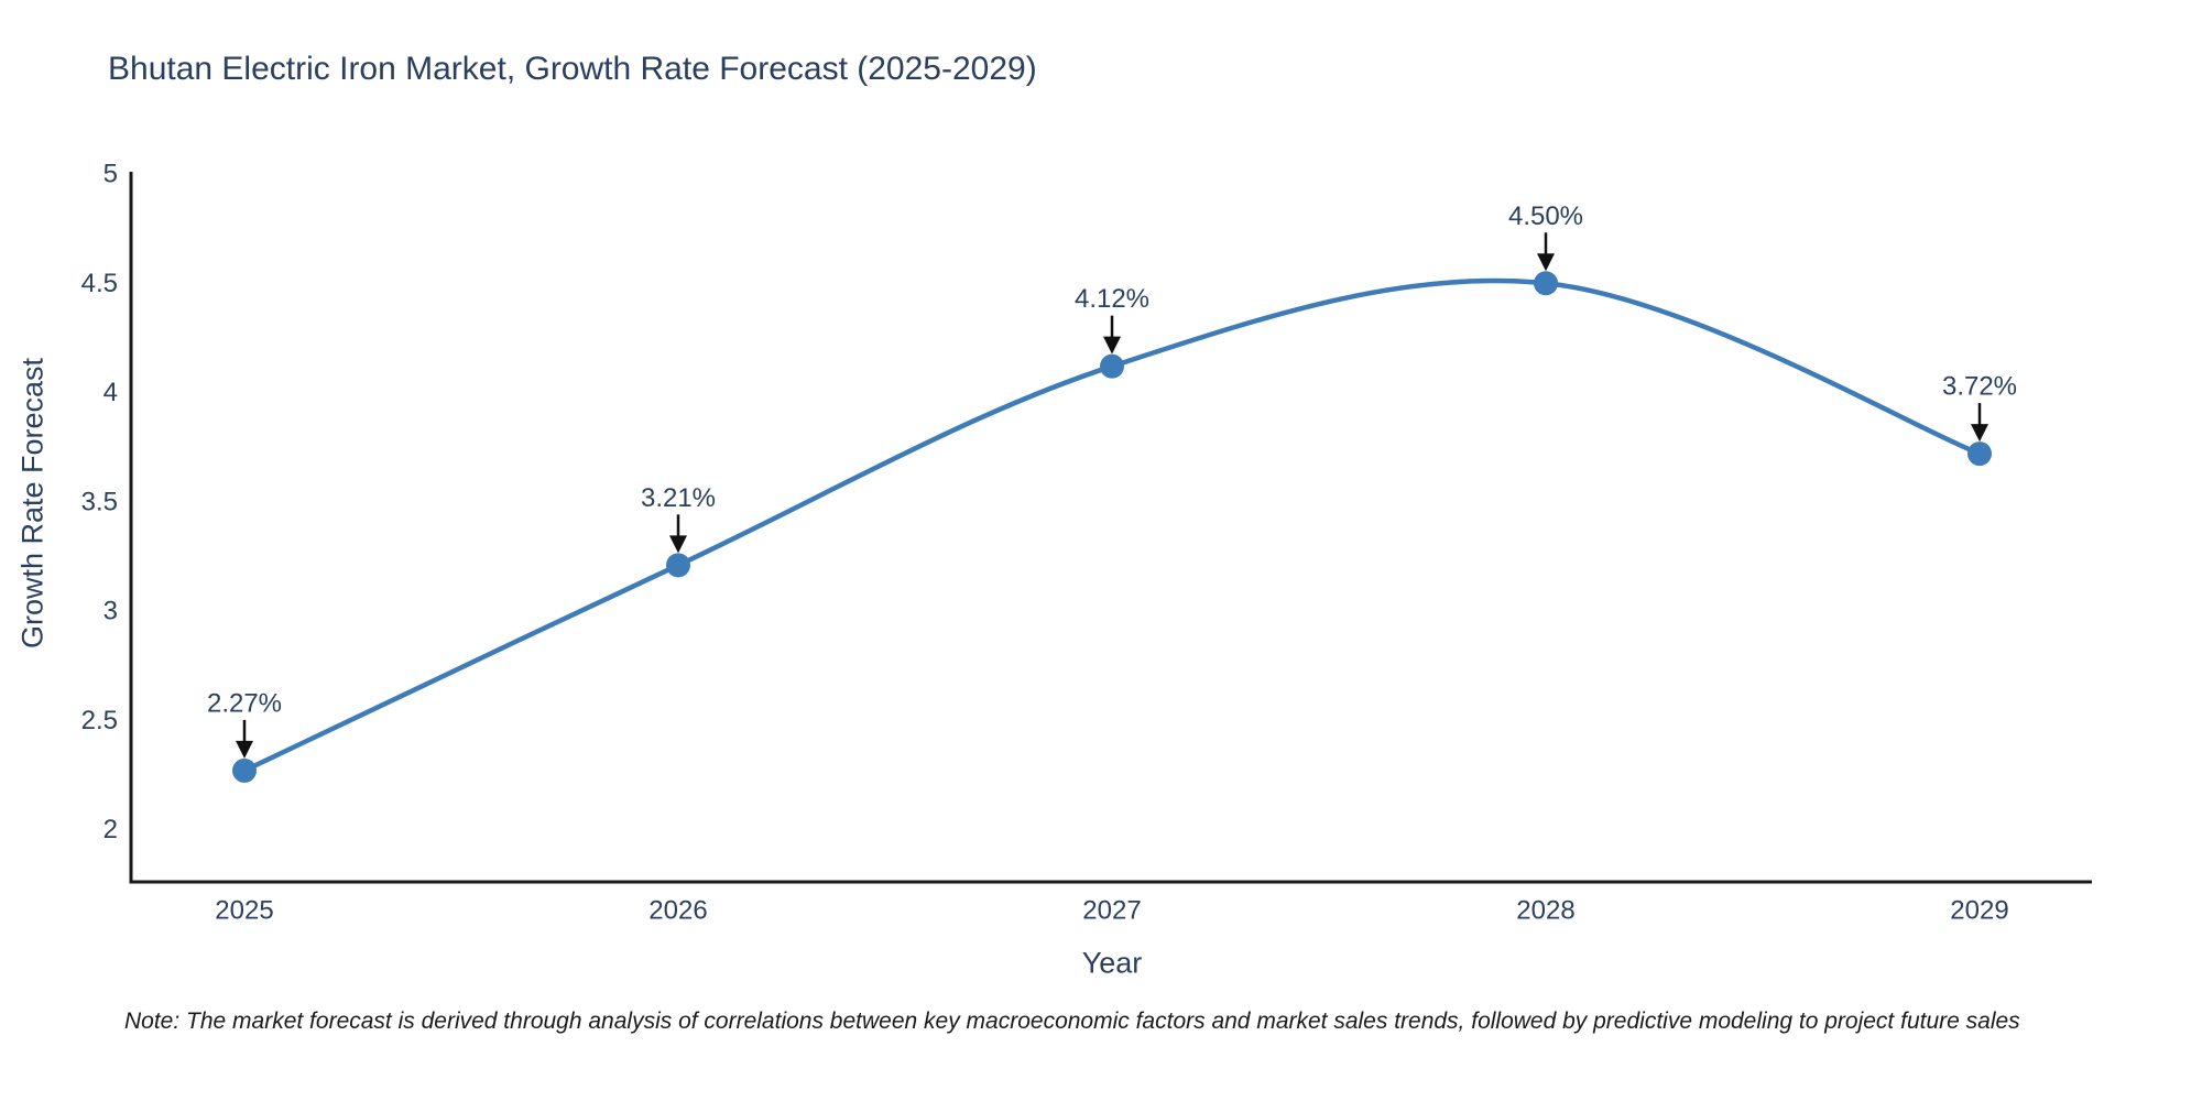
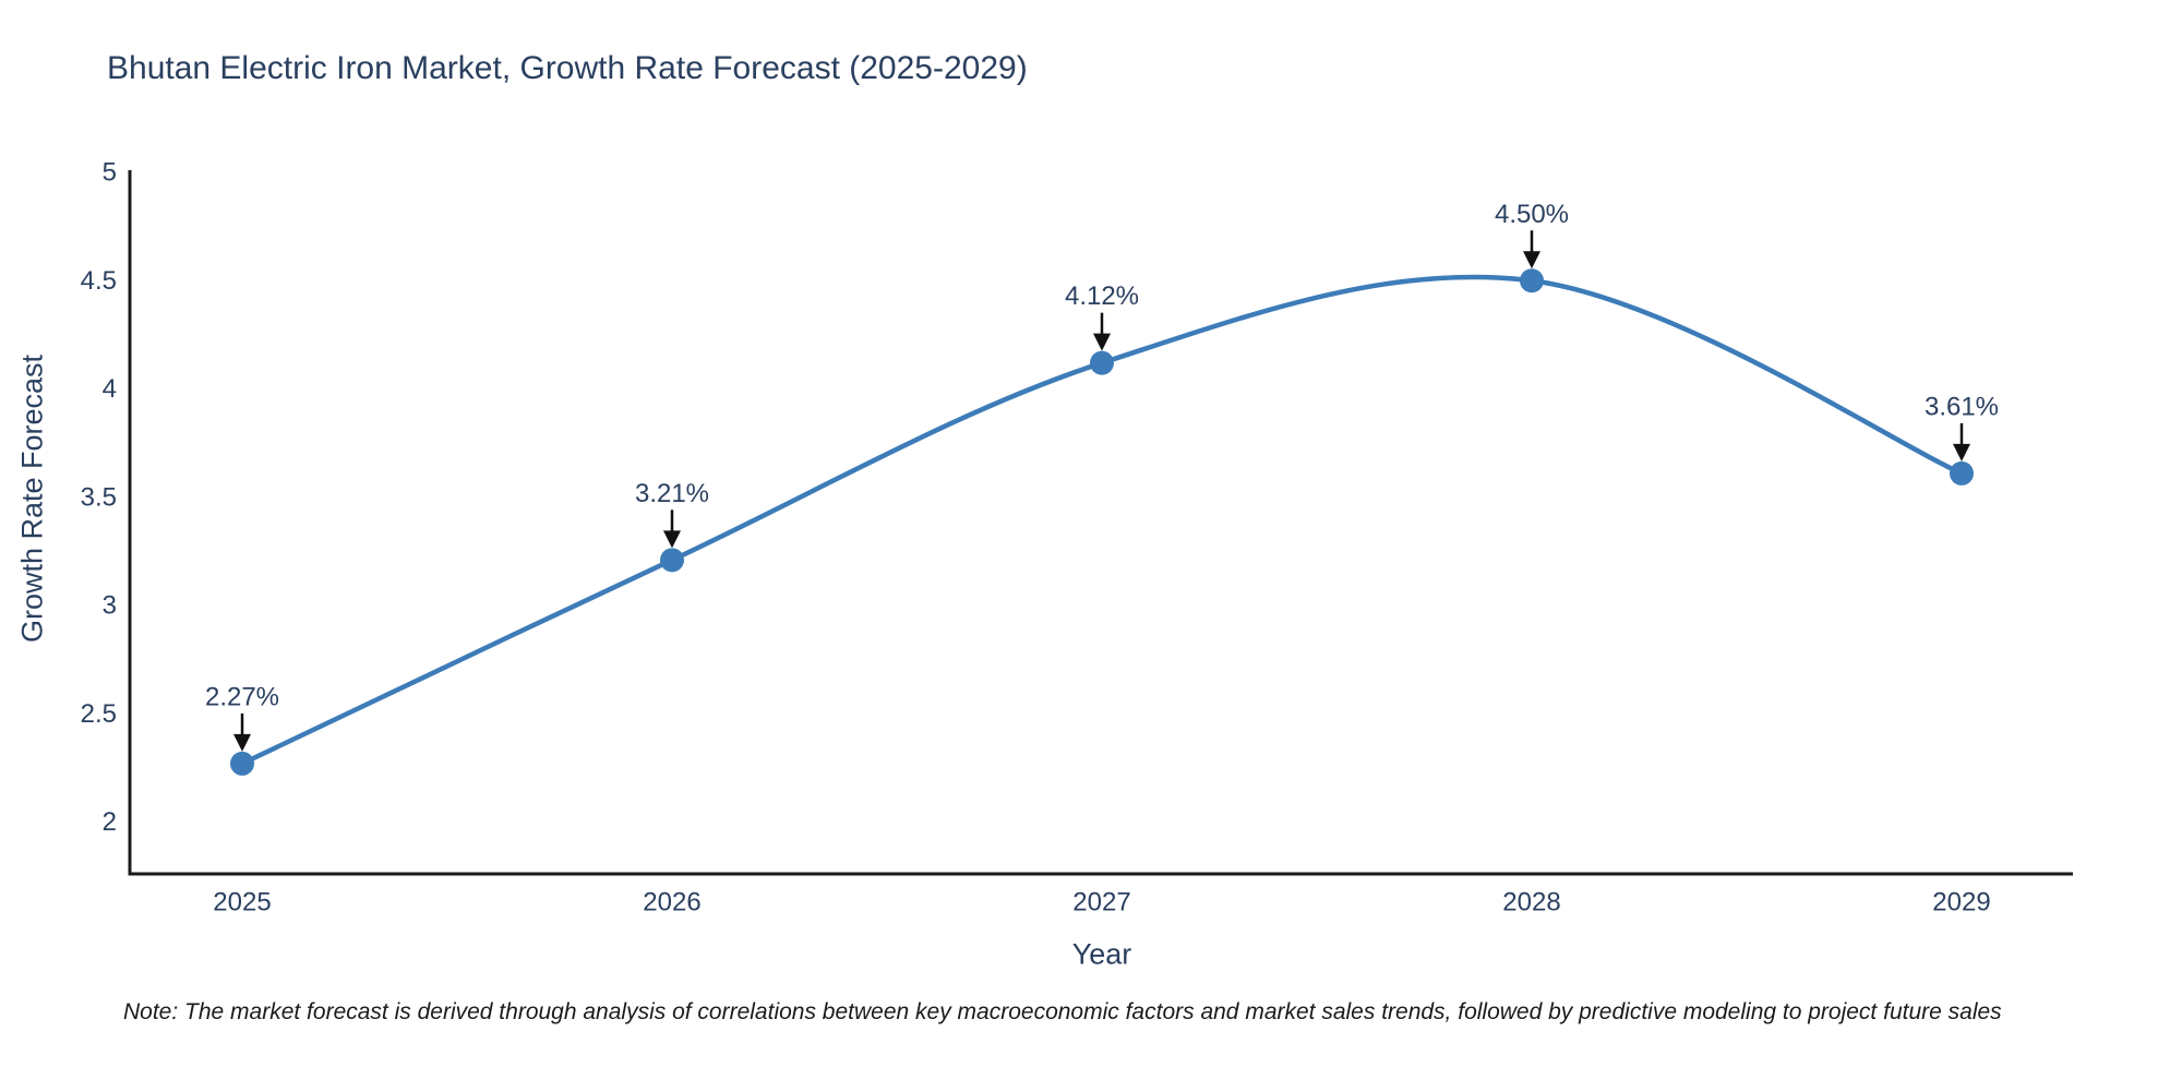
2029: 3.72% -> 3.61%
